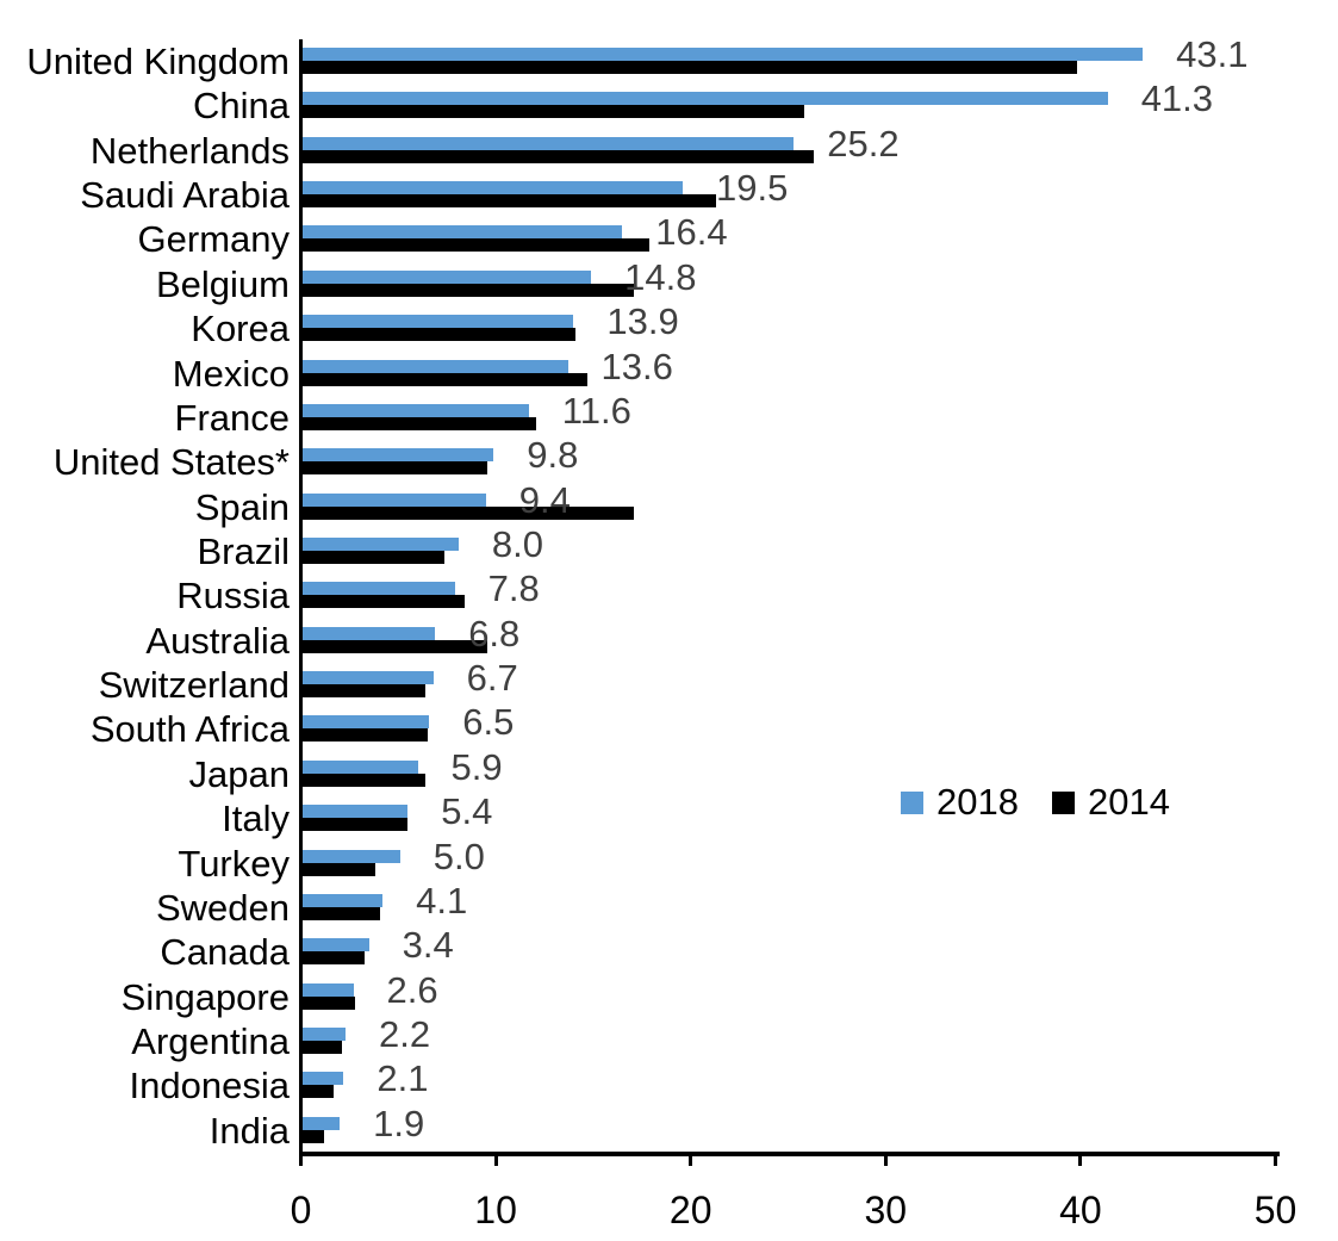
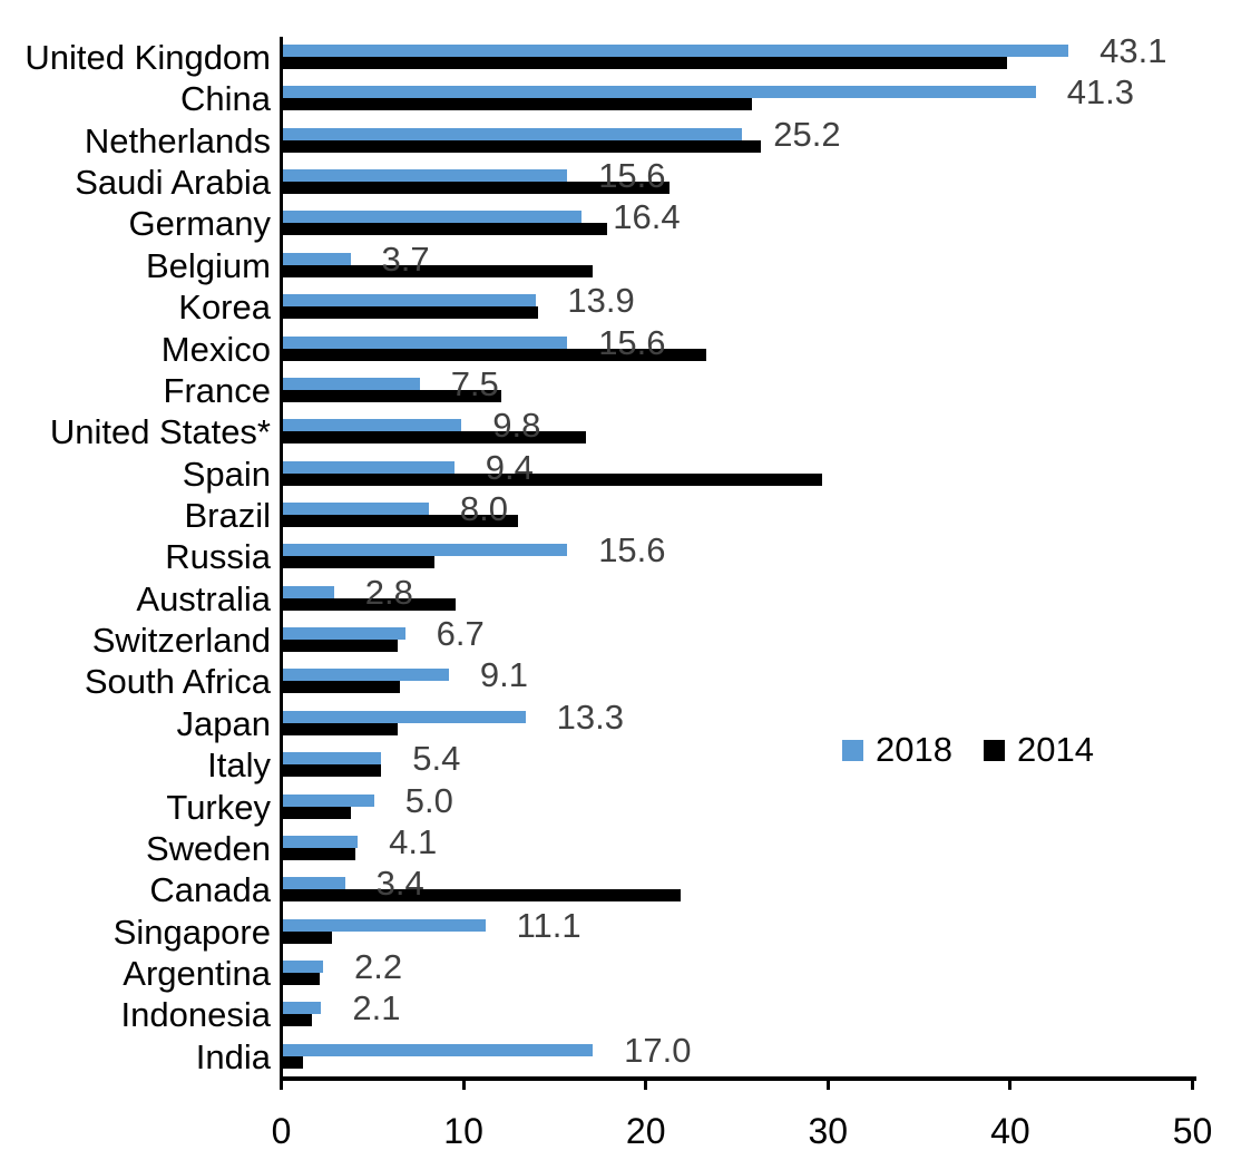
2018/Saudi Arabia: 19.5 -> 15.6
2018/Belgium: 14.8 -> 3.7
2018/Mexico: 13.6 -> 15.6
2014/Mexico: 14.6 -> 23.2
2018/France: 11.6 -> 7.5
2014/United States*: 9.5 -> 16.6
2014/Spain: 17.0 -> 29.6
2014/Brazil: 7.3 -> 12.9
2018/Russia: 7.8 -> 15.6
2018/Australia: 6.8 -> 2.8
2018/South Africa: 6.5 -> 9.1
2018/Japan: 5.9 -> 13.3
2014/Canada: 3.2 -> 21.8
2018/Singapore: 2.6 -> 11.1
2018/India: 1.9 -> 17.0
